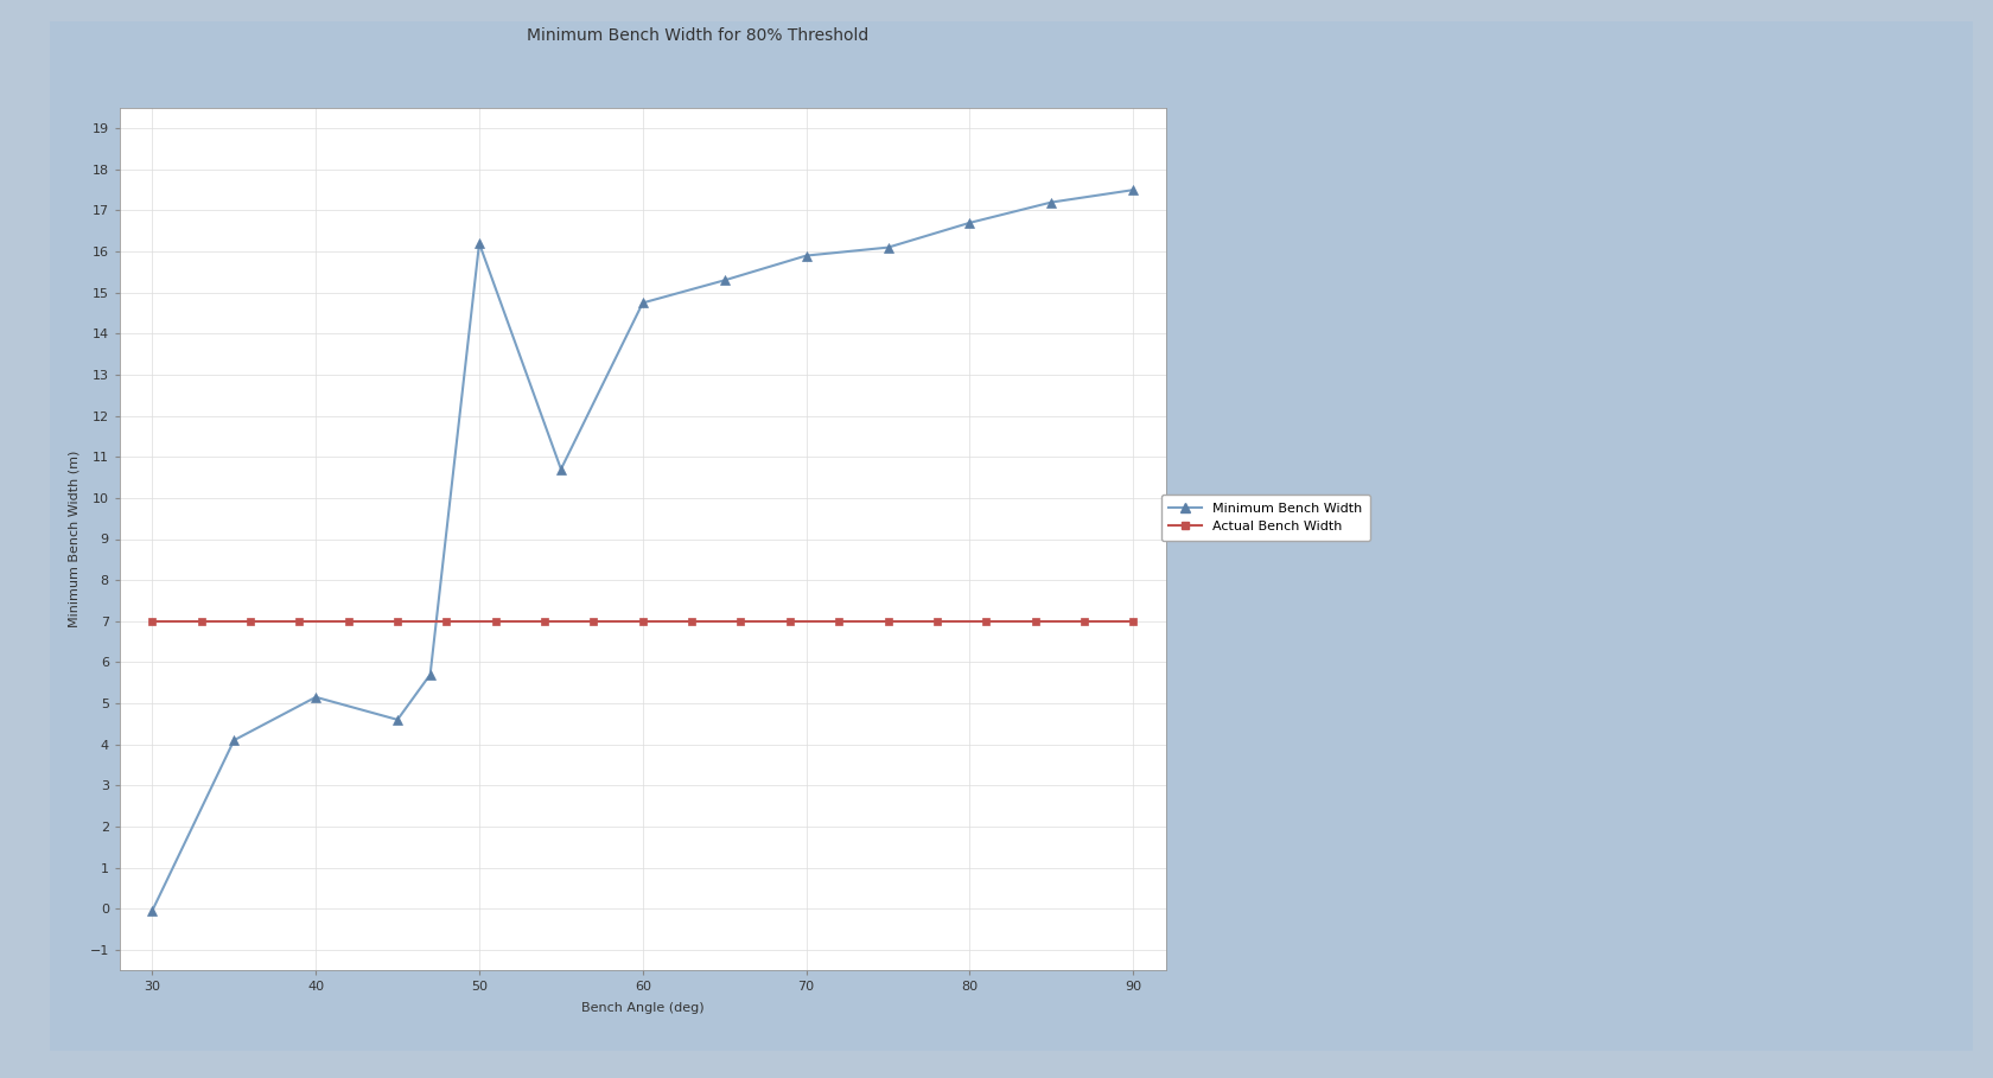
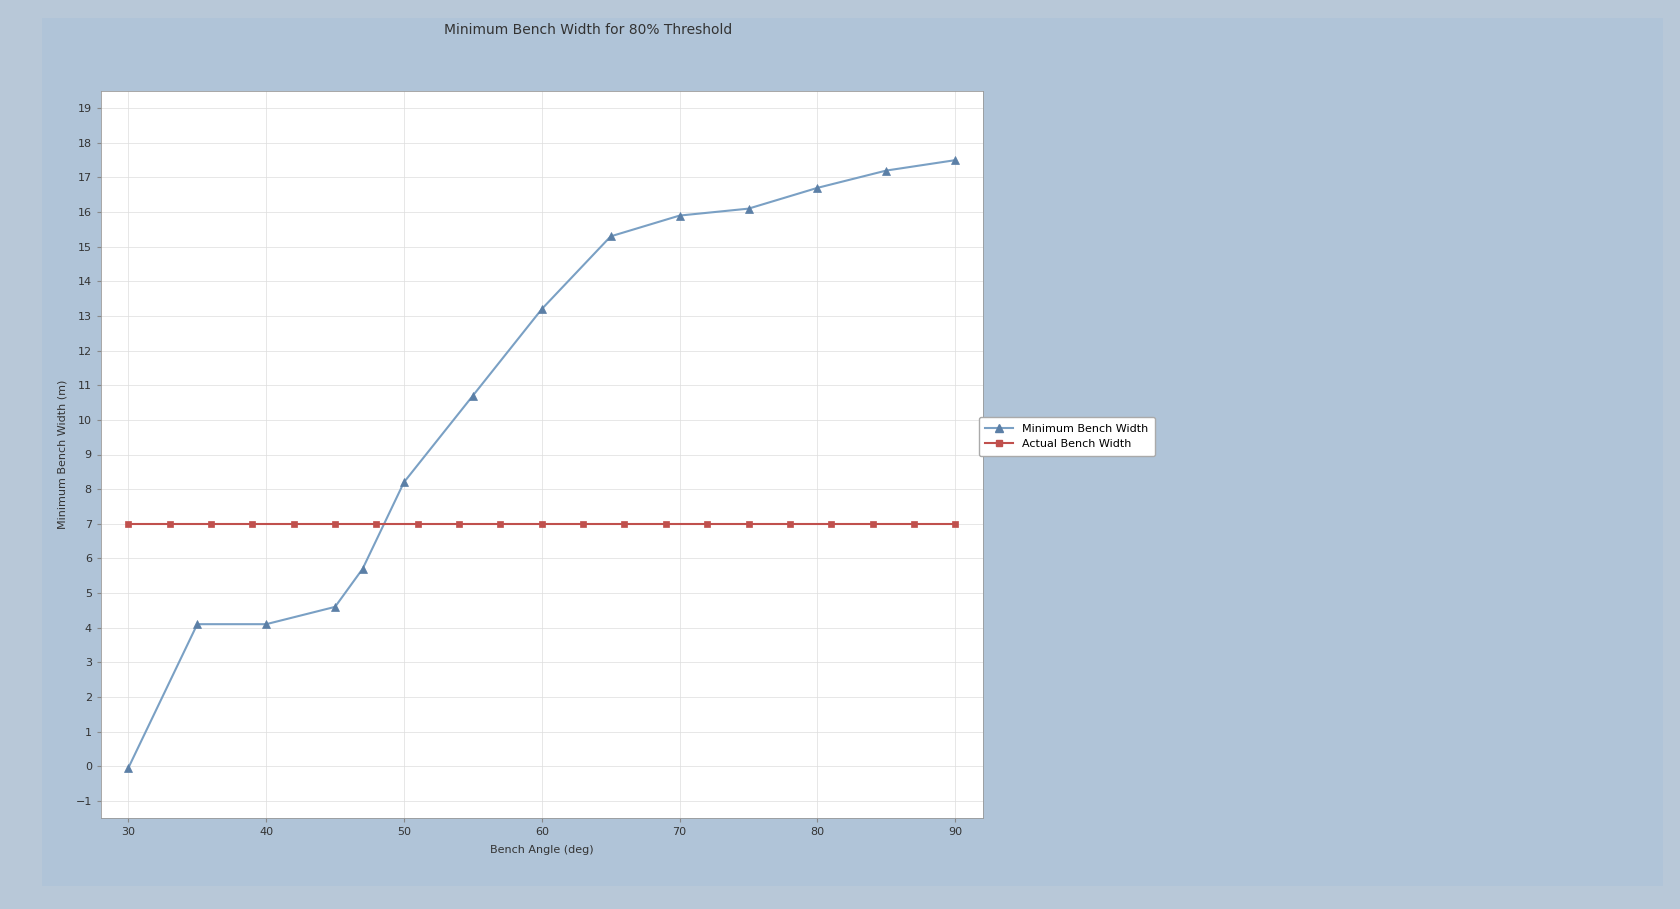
Minimum Bench Width/40: 5.15 -> 4.10
Minimum Bench Width/50: 16.20 -> 8.20
Minimum Bench Width/60: 14.75 -> 13.20
